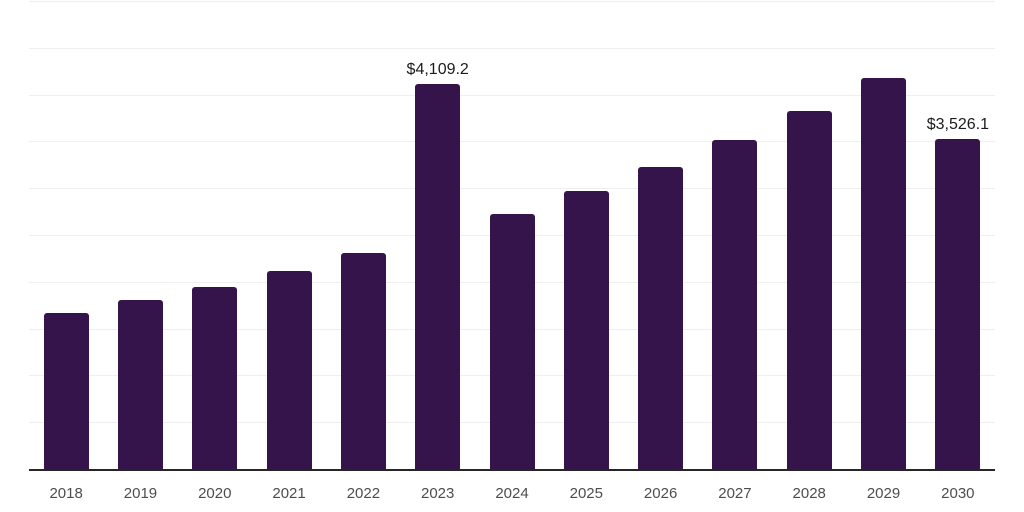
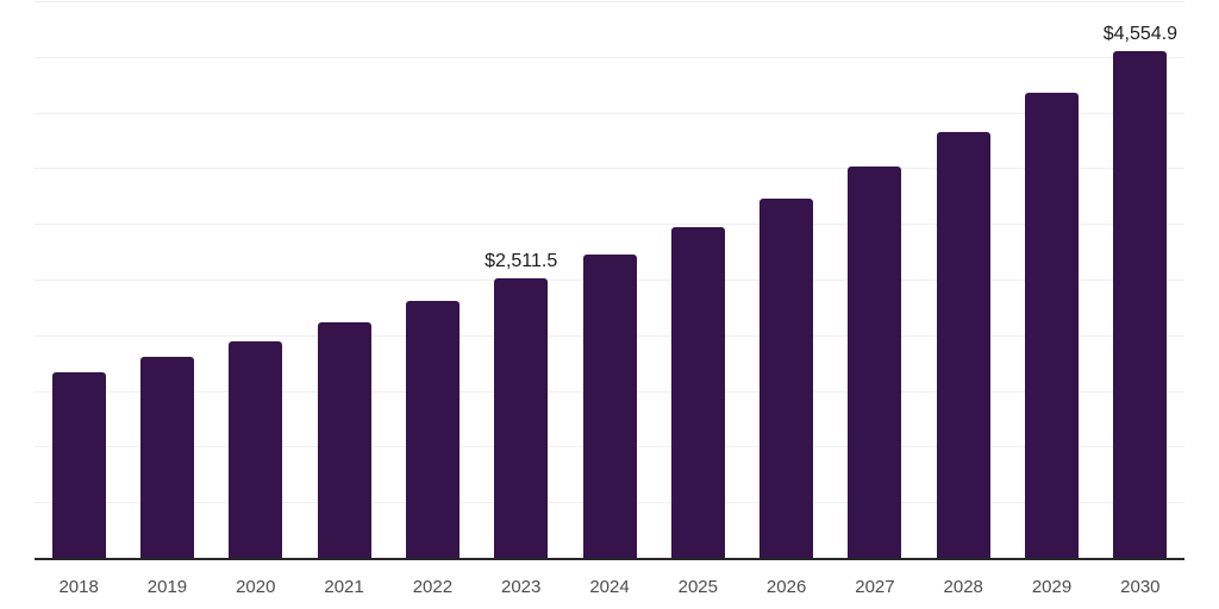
2023: $4,109.2 -> $2,511.5
2030: $3,526.1 -> $4,554.9
